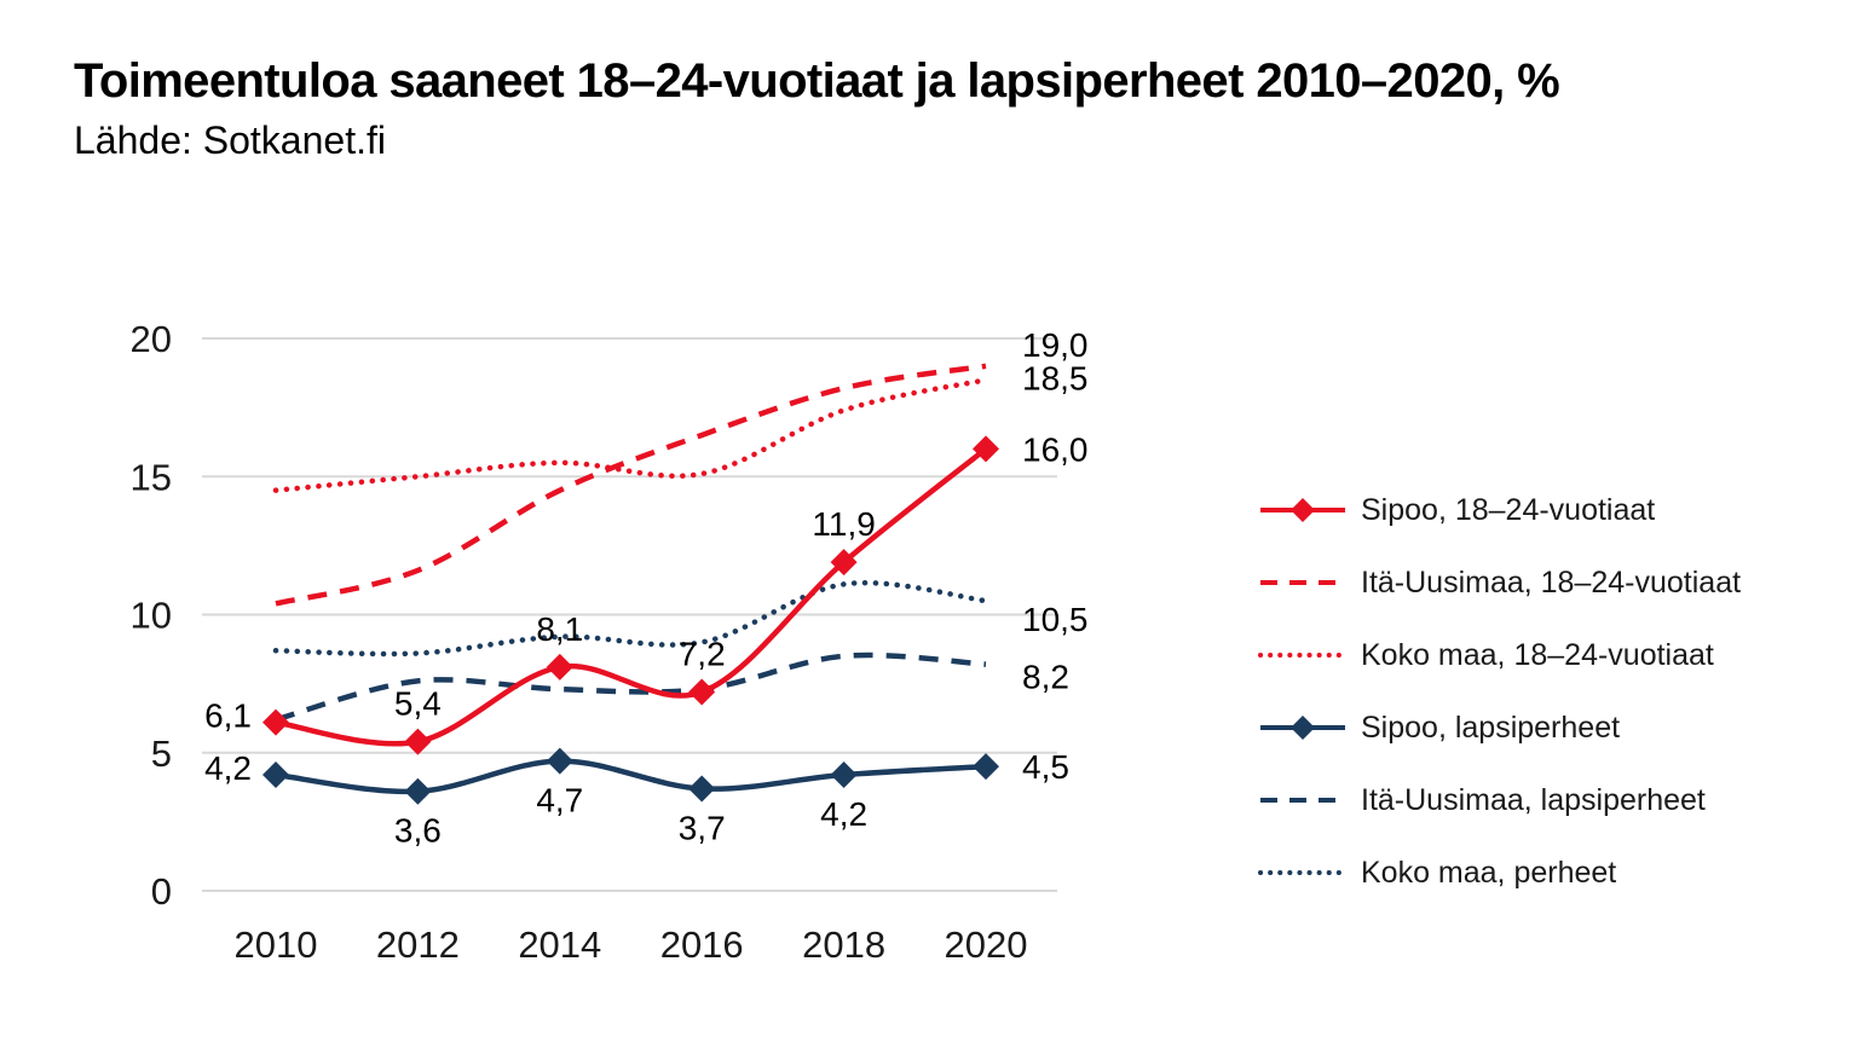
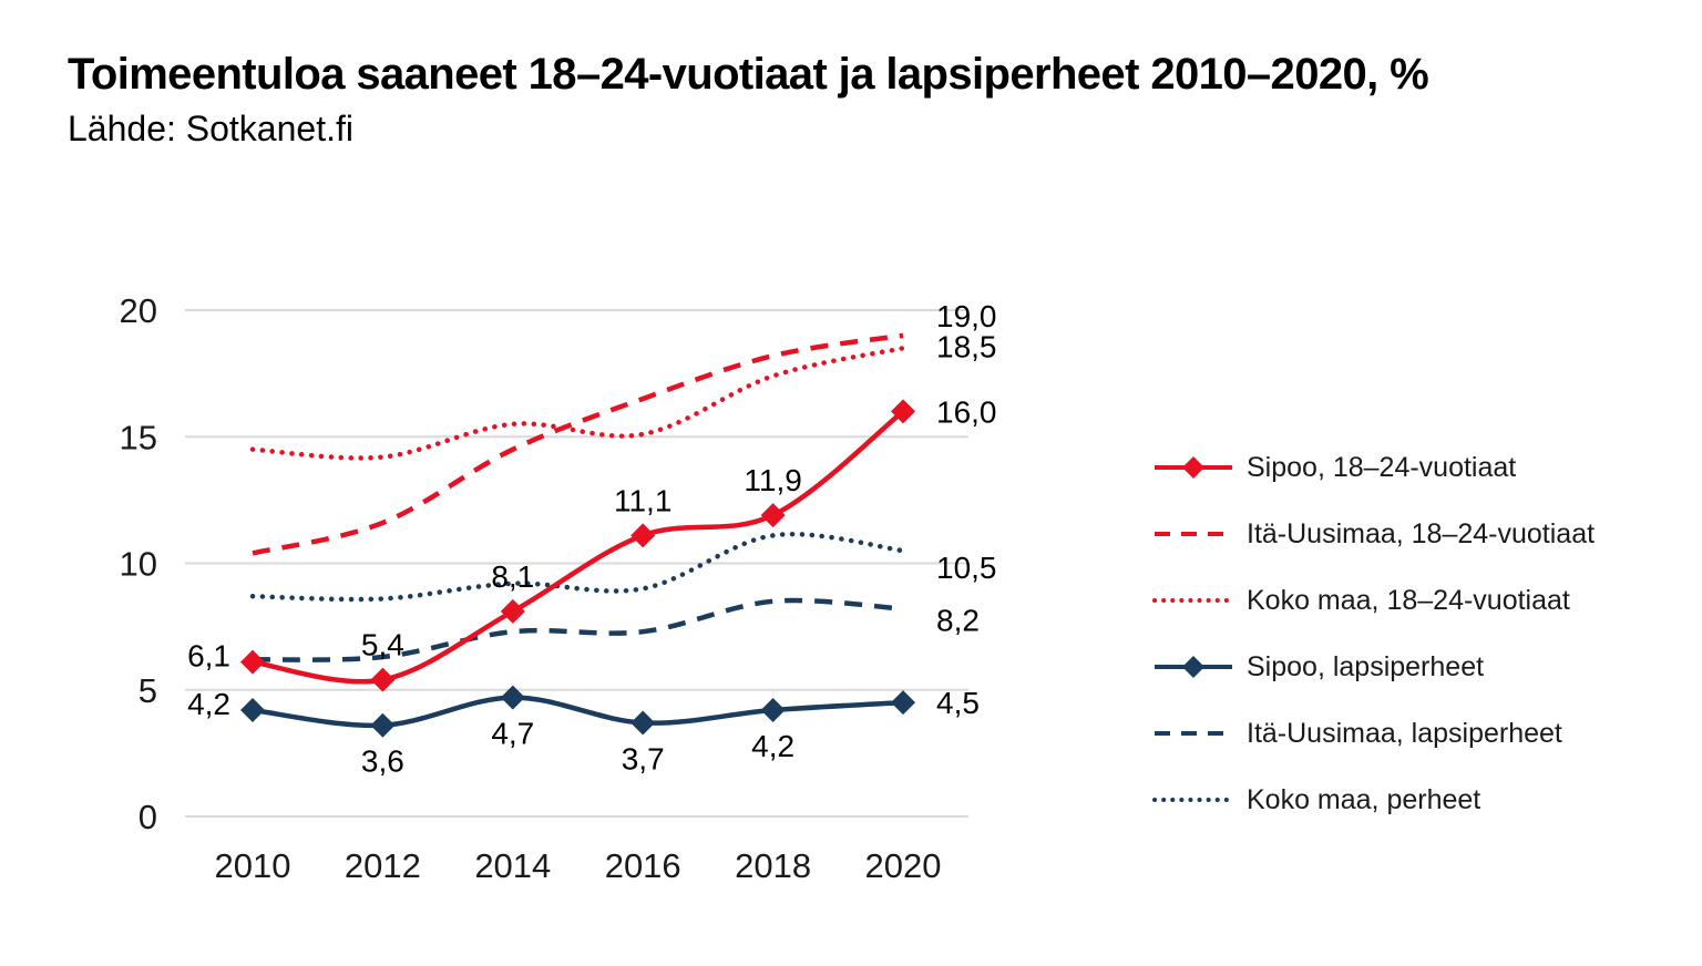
Koko maa, 18–24-vuotiaat/2012: 15.0 -> 14.2
Itä-Uusimaa, lapsiperheet/2012: 7.6 -> 6.3
Sipoo, 18–24-vuotiaat/2016: 7,2 -> 11,1
